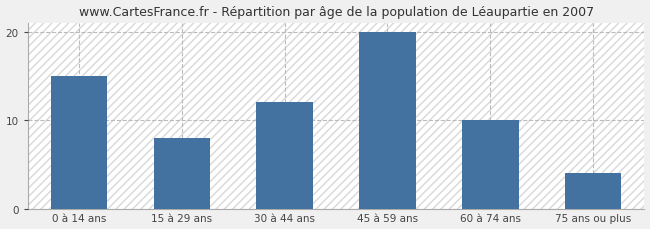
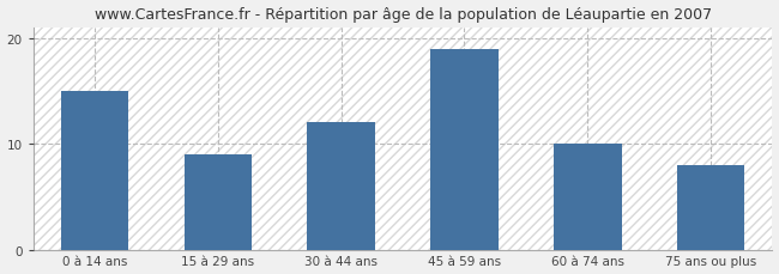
15 à 29 ans: 8 -> 9
45 à 59 ans: 20 -> 19
75 ans ou plus: 4 -> 8
